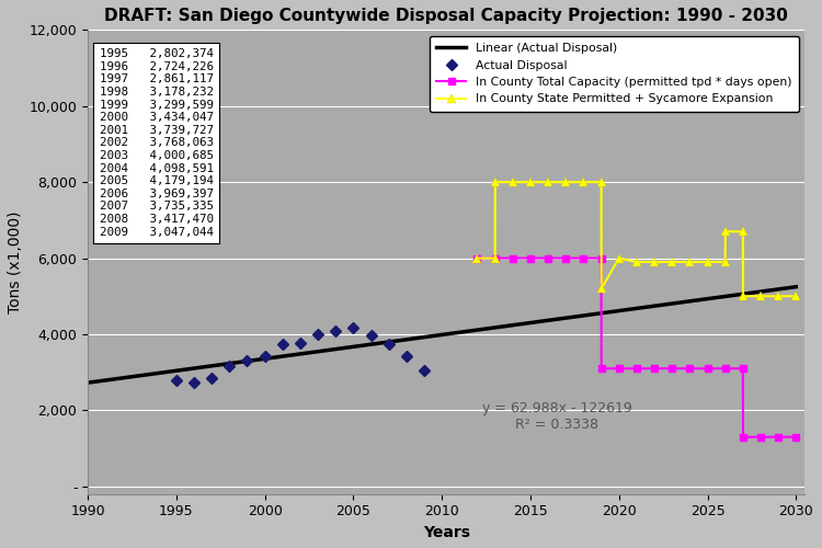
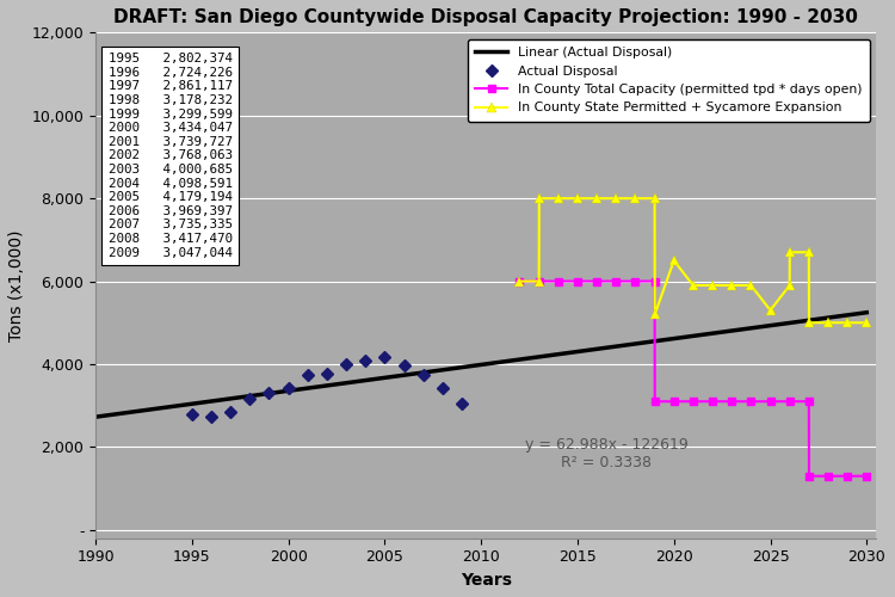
In County State Permitted + Sycamore Expansion/2020: 6,000 -> 6,500
In County State Permitted + Sycamore Expansion/2025: 5,900 -> 5,300
